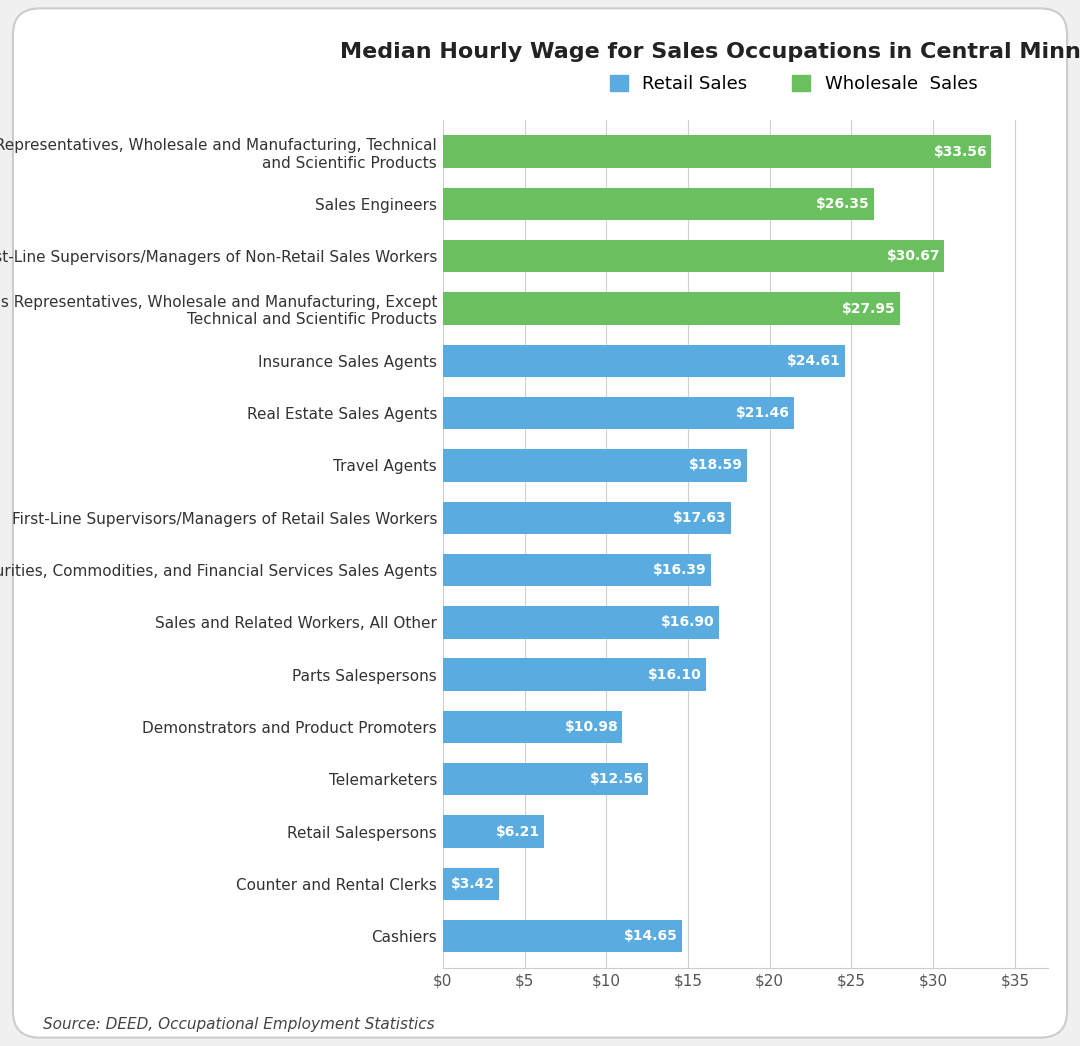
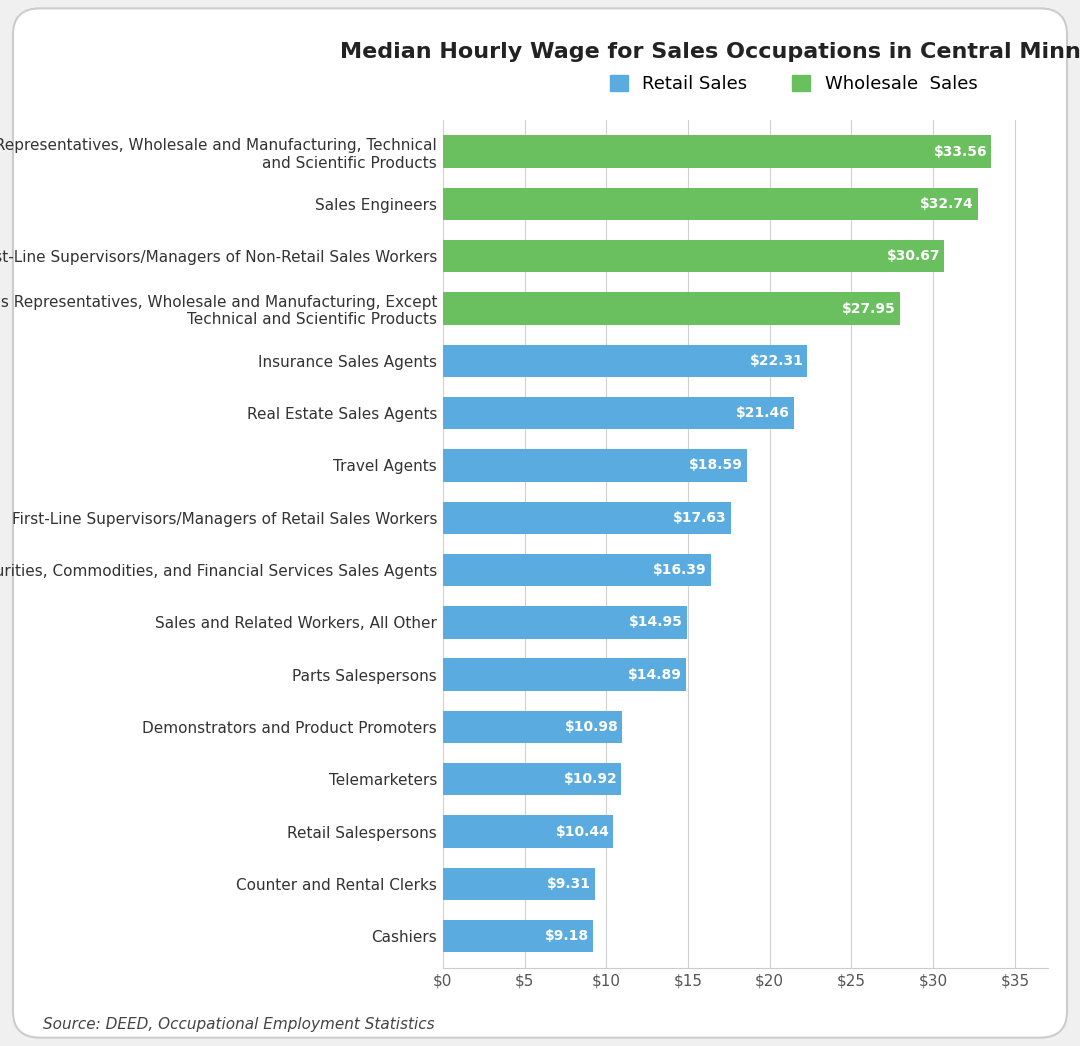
Sales Engineers: $26.35 -> $32.74
Insurance Sales Agents: $24.61 -> $22.31
Sales and Related Workers, All Other: $16.90 -> $14.95
Parts Salespersons: $16.10 -> $14.89
Telemarketers: $12.56 -> $10.92
Retail Salespersons: $6.21 -> $10.44
Counter and Rental Clerks: $3.42 -> $9.31
Cashiers: $14.65 -> $9.18
